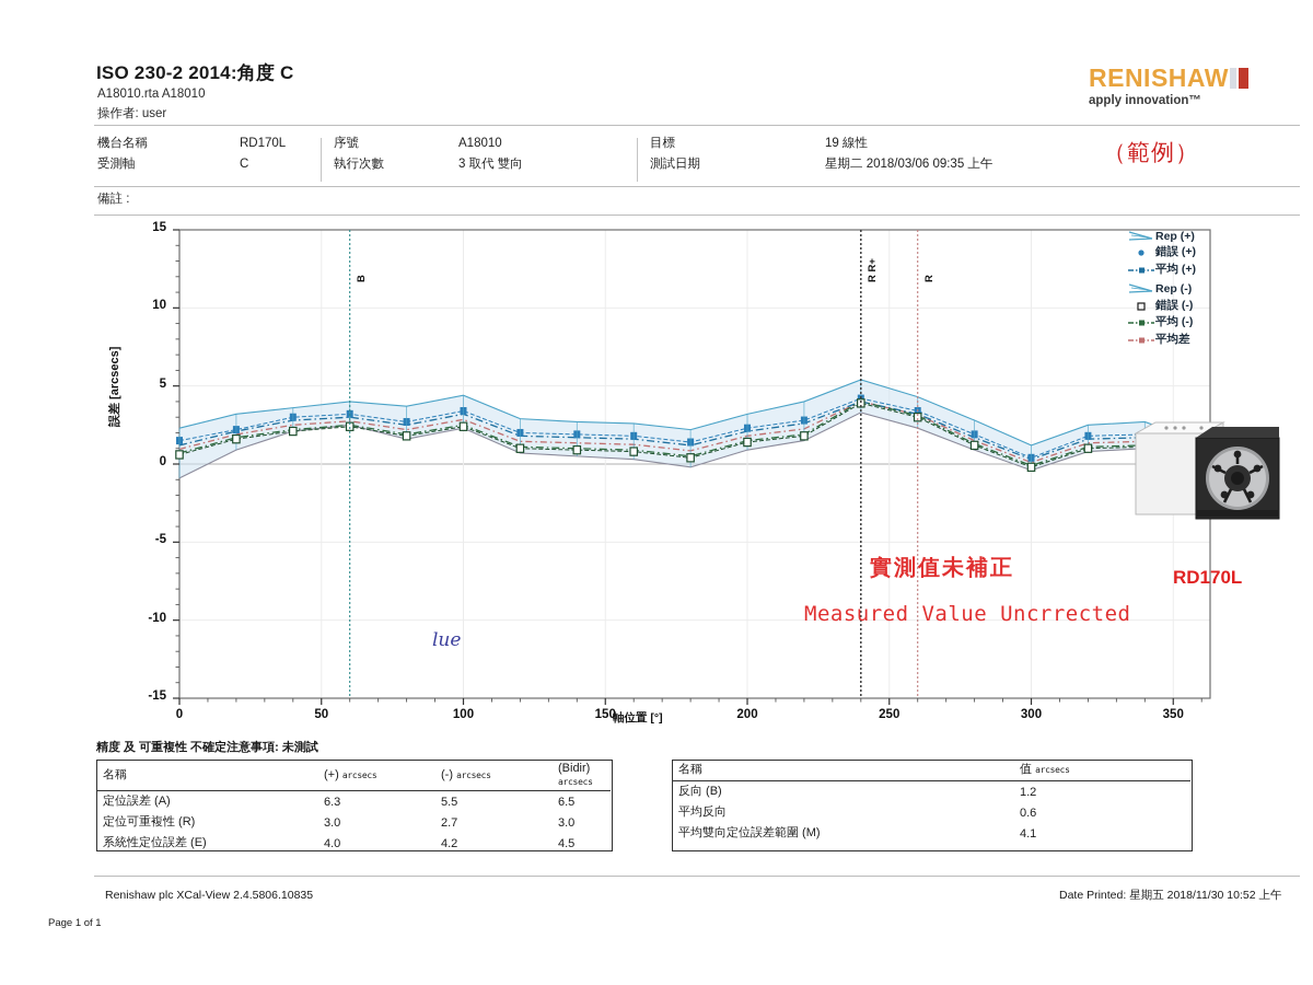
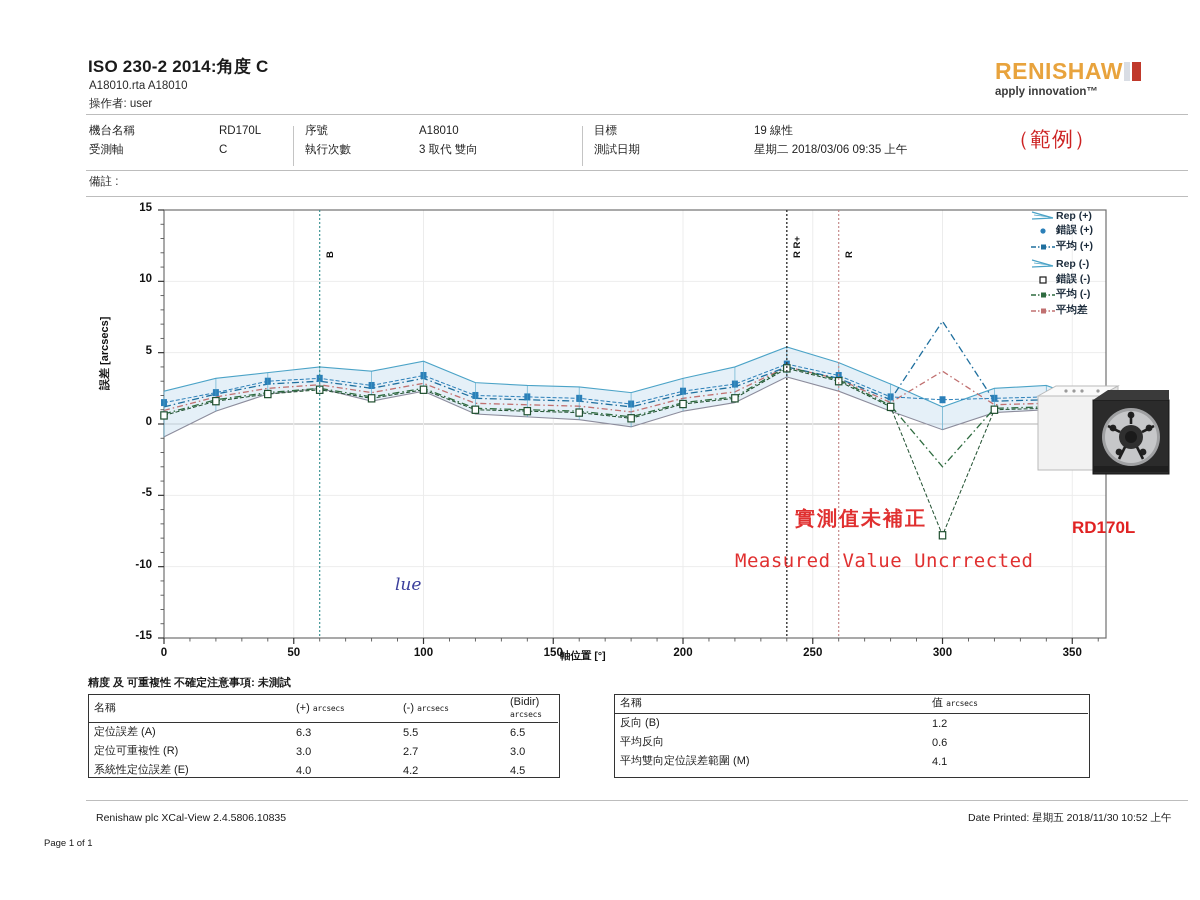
錯誤 (+)/300: 0.4 -> 1.7
平均 (+)/300: 0.3 -> 7.2
錯誤 (-)/300: -0.2 -> -7.8
平均 (-)/300: -0.1 -> -3.0
平均差/300: 0.1 -> 3.7
